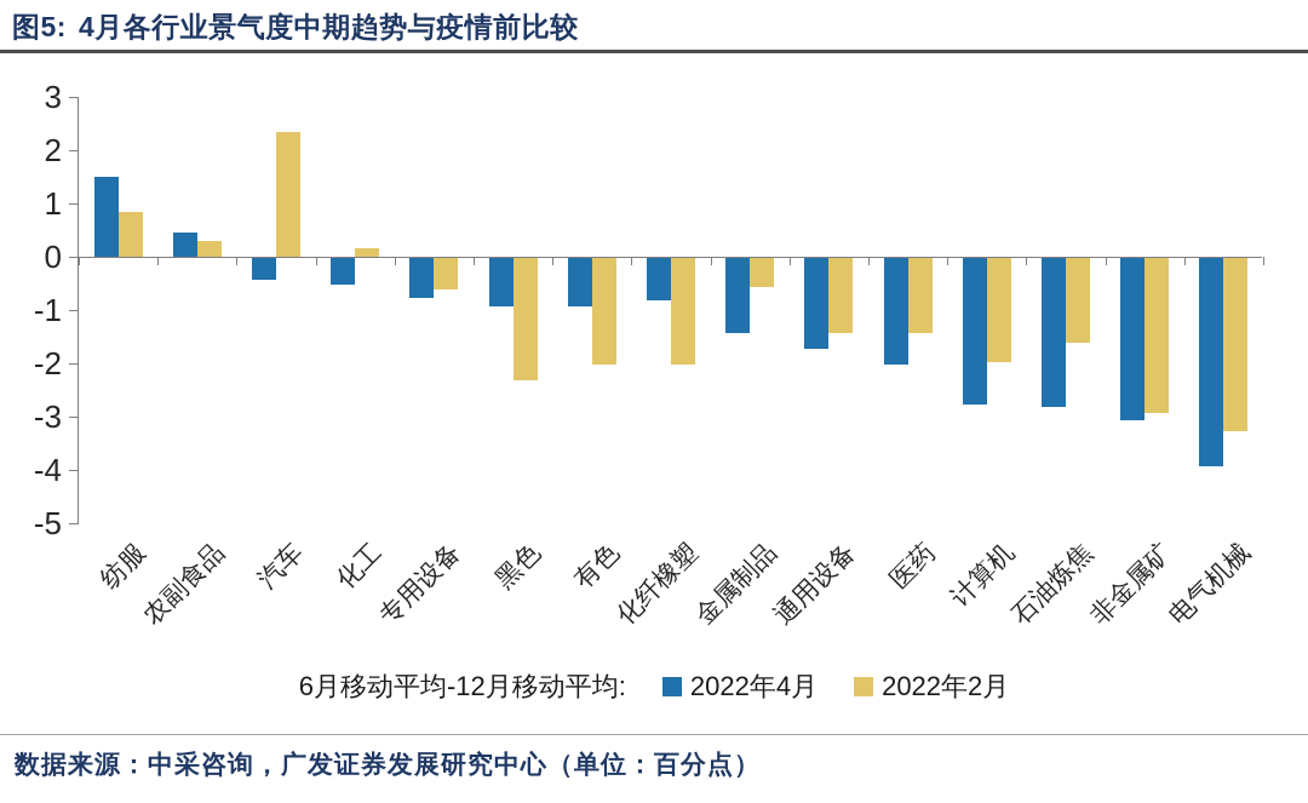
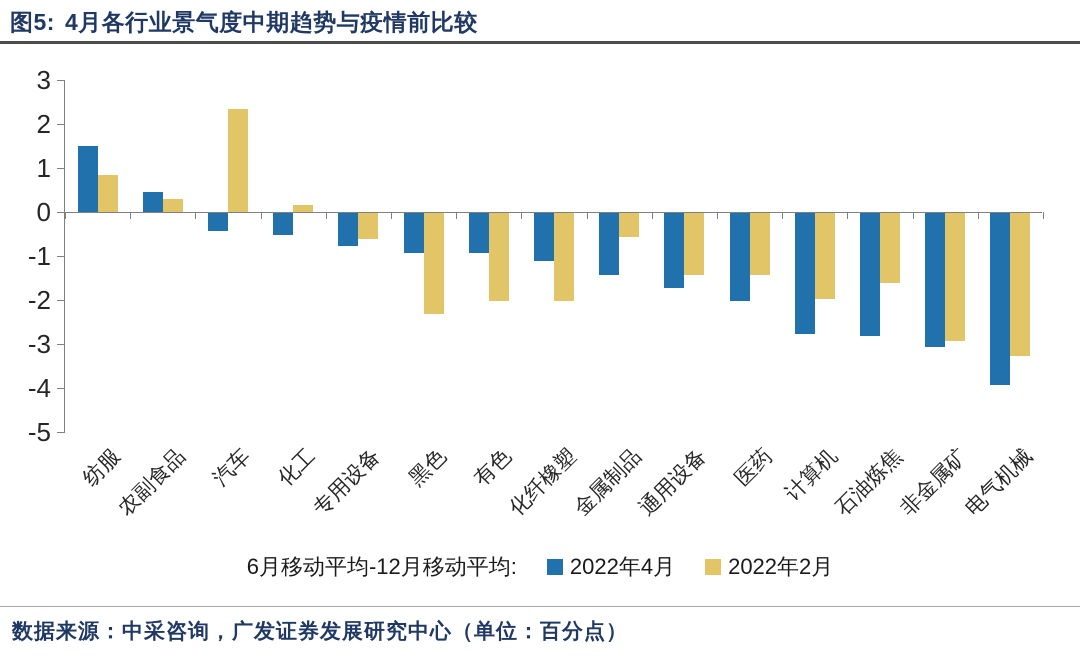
2022年4月/化纤橡塑: -0.8 -> -1.1
